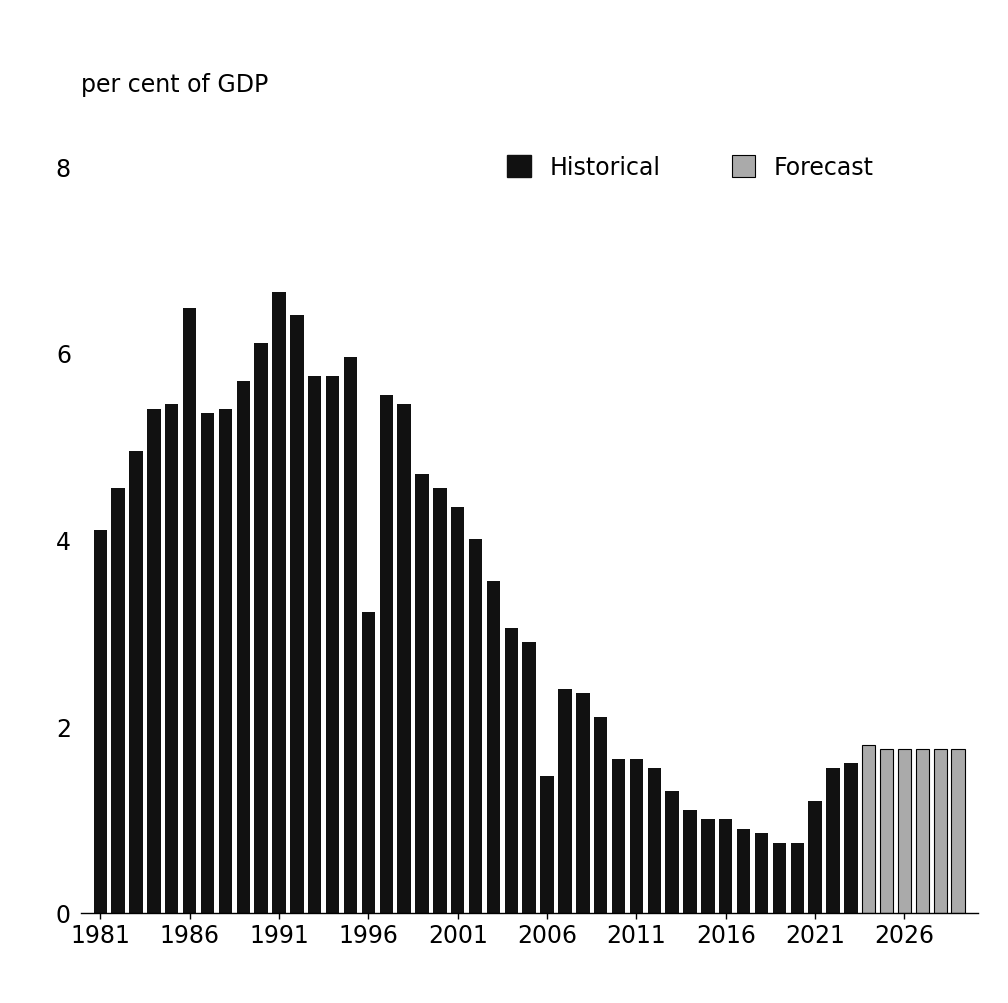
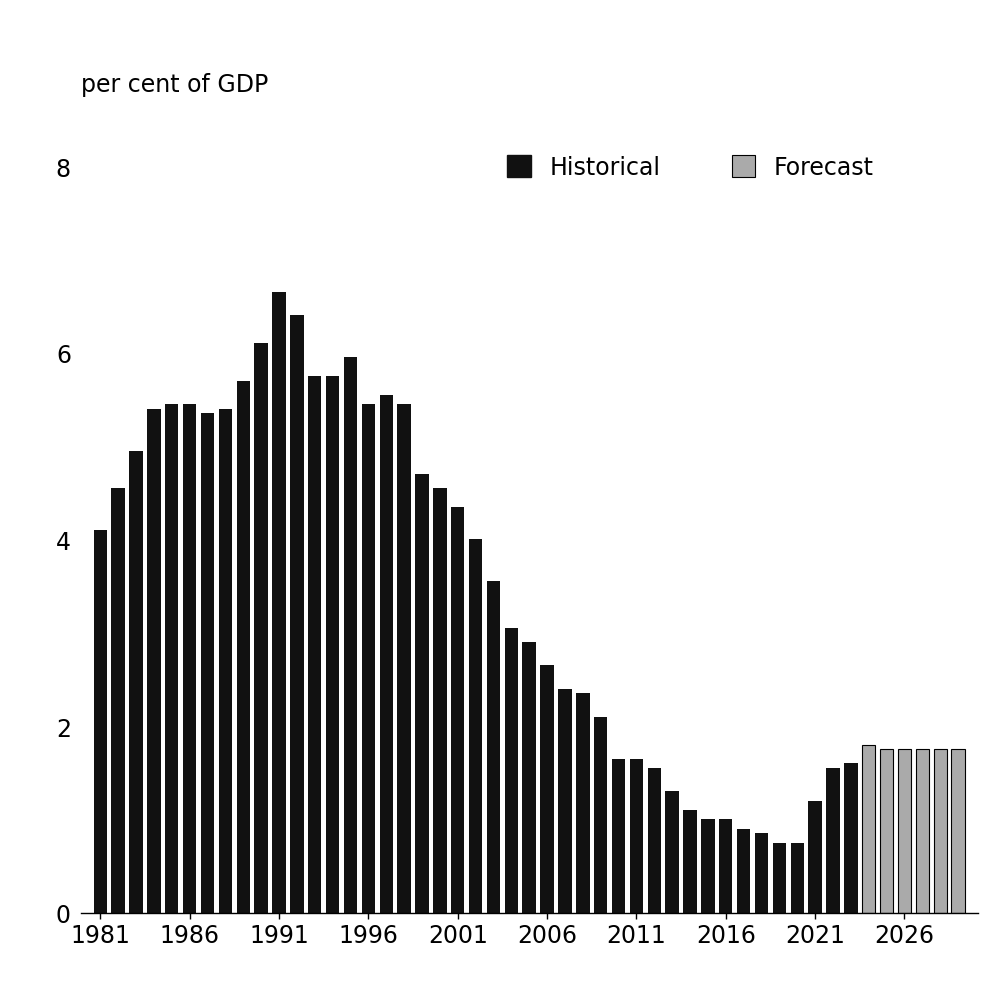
1986: 6.48 -> 5.45
1996: 3.22 -> 5.45
2006: 1.46 -> 2.65
